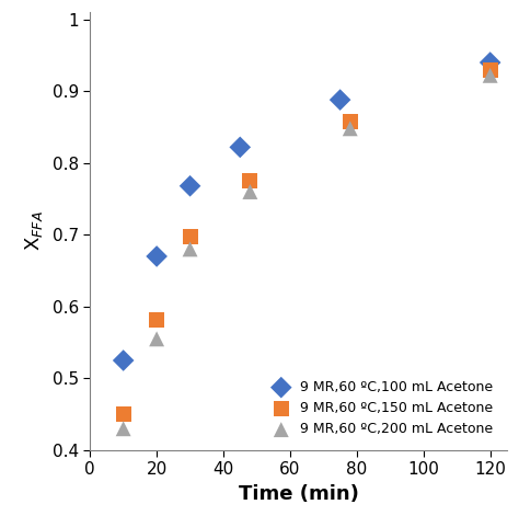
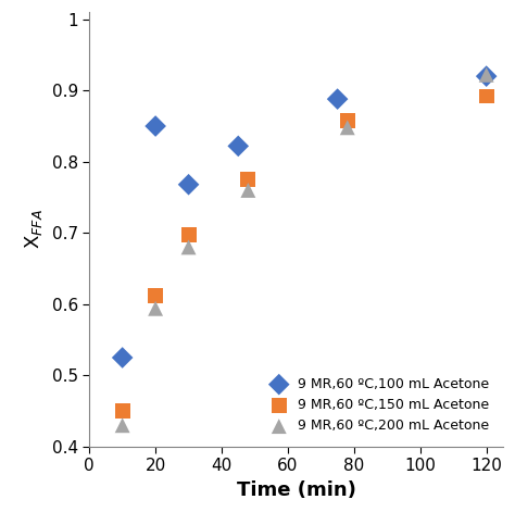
9 MR,60 ºC,100 mL Acetone/20: 0.670 -> 0.850
9 MR,60 ºC,150 mL Acetone/20: 0.582 -> 0.612
9 MR,60 ºC,200 mL Acetone/20: 0.555 -> 0.594
9 MR,60 ºC,100 mL Acetone/120: 0.940 -> 0.920
9 MR,60 ºC,150 mL Acetone/120: 0.930 -> 0.892
